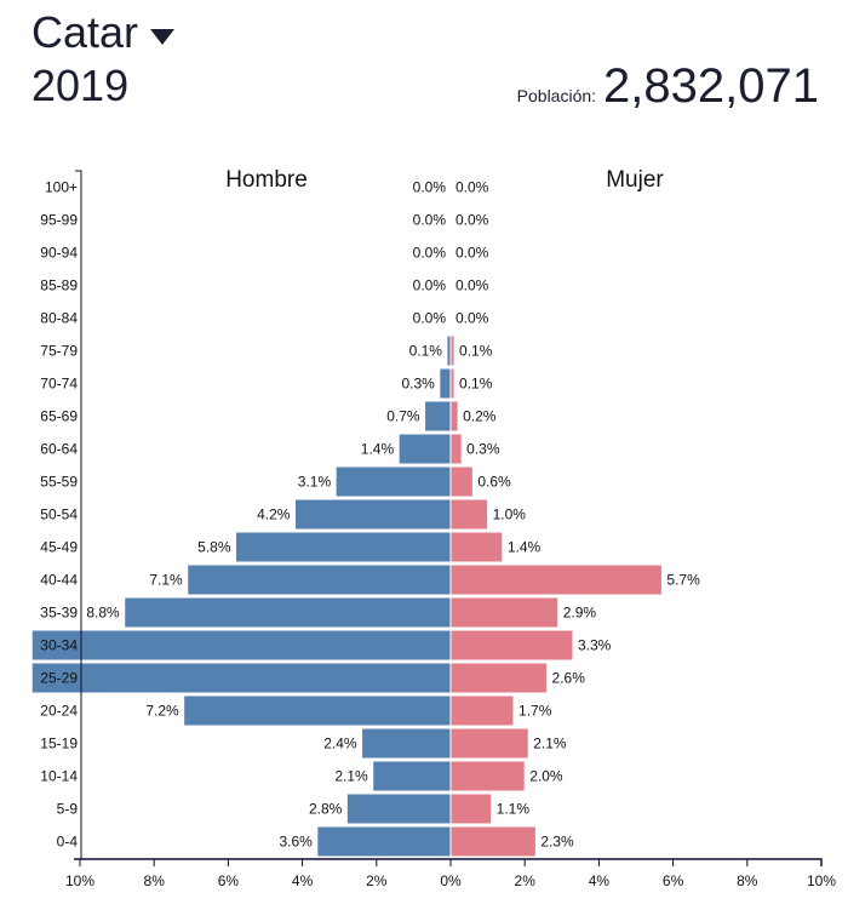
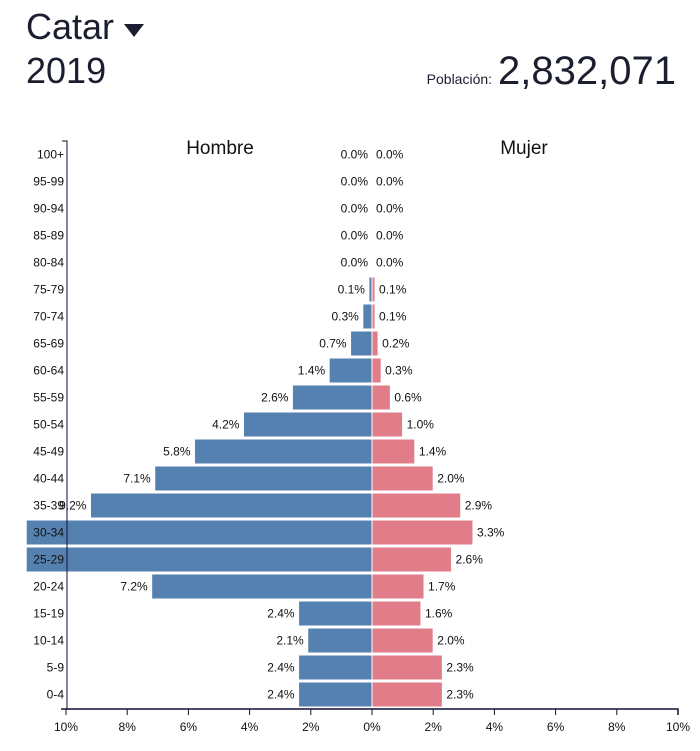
Hombre/55-59: 3.1% -> 2.6%
Mujer/40-44: 5.7% -> 2.0%
Hombre/35-39: 8.8% -> 9.2%
Mujer/15-19: 2.1% -> 1.6%
Hombre/5-9: 2.8% -> 2.4%
Mujer/5-9: 1.1% -> 2.3%
Hombre/0-4: 3.6% -> 2.4%
